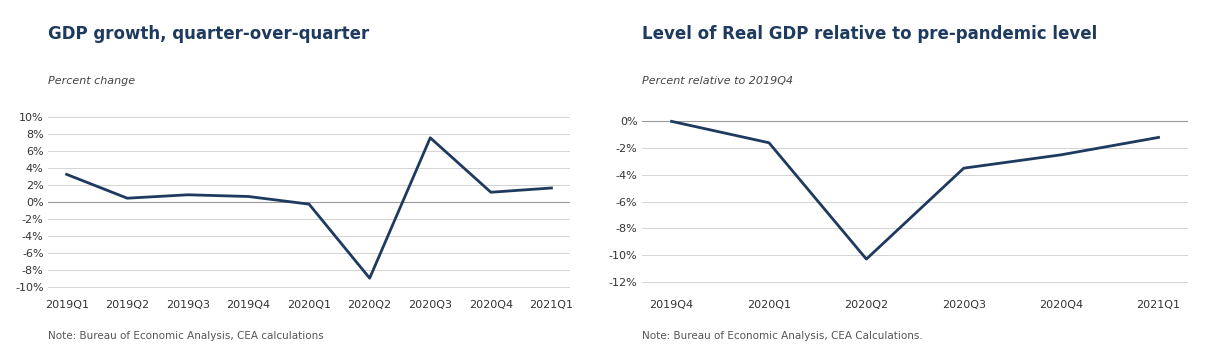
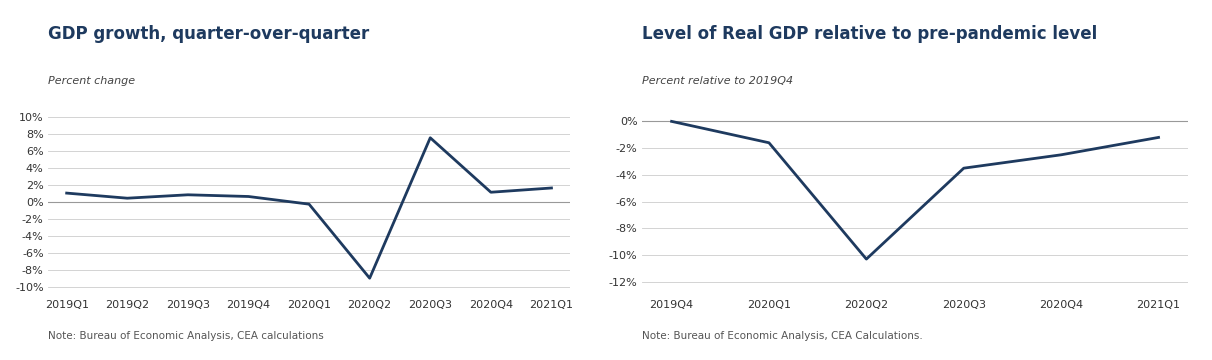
2019Q1: 3.2% -> 1.0%
